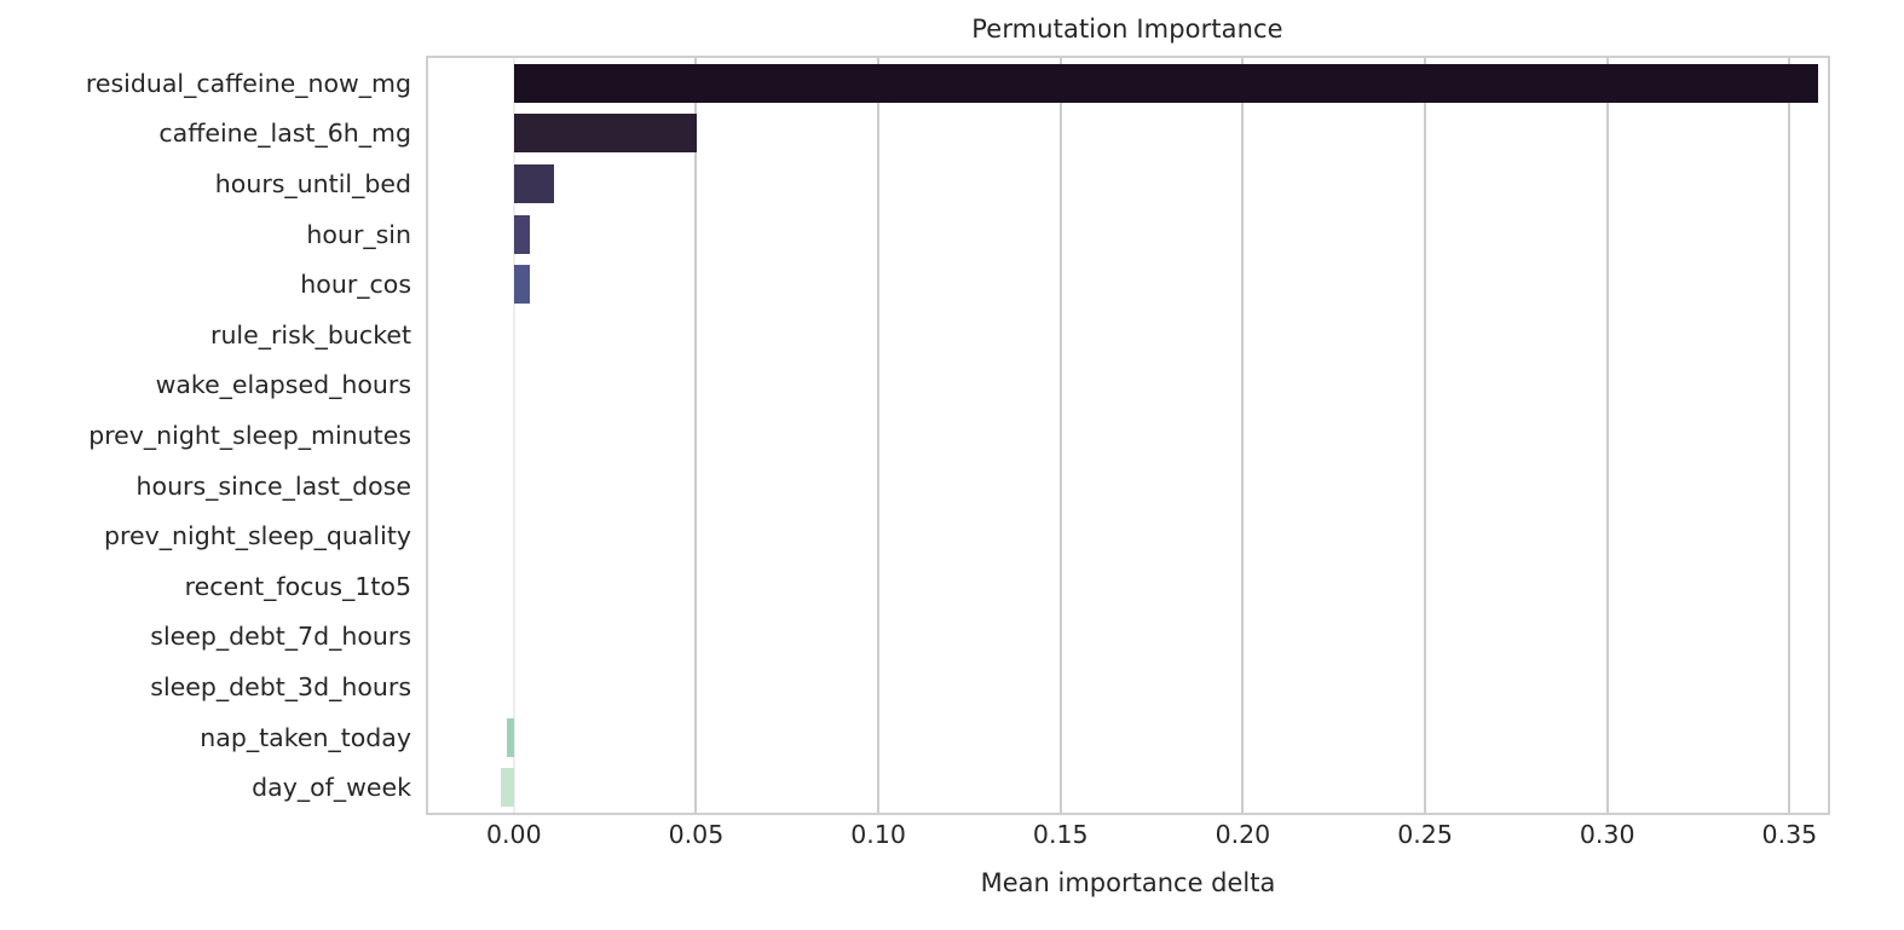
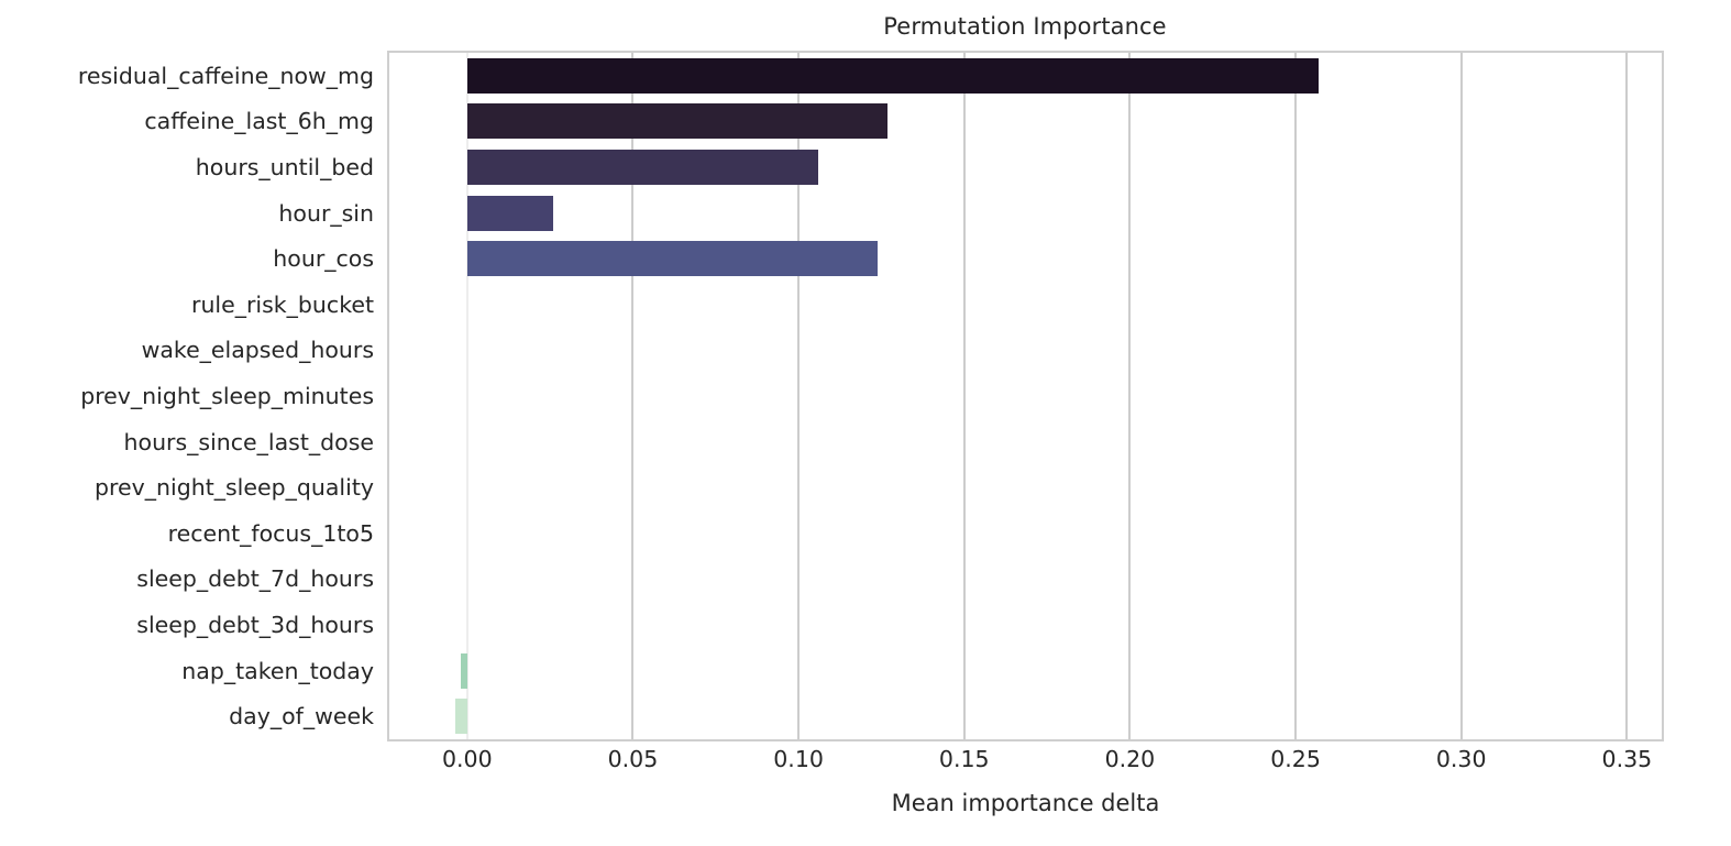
residual_caffeine_now_mg: 0.358 -> 0.257
caffeine_last_6h_mg: 0.050 -> 0.127
hours_until_bed: 0.011 -> 0.106
hour_sin: 0.004 -> 0.026
hour_cos: 0.004 -> 0.124
